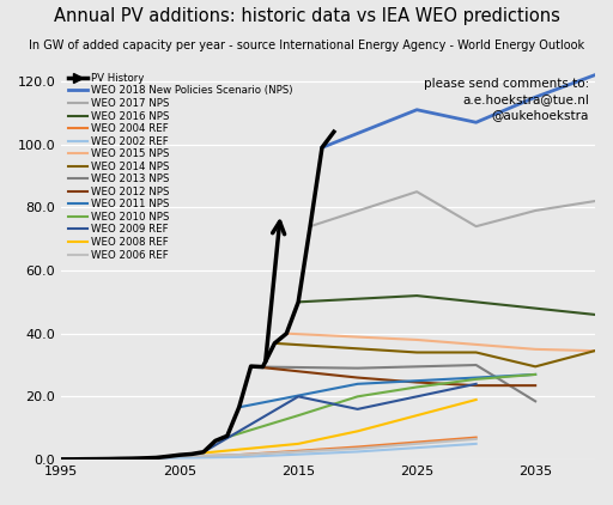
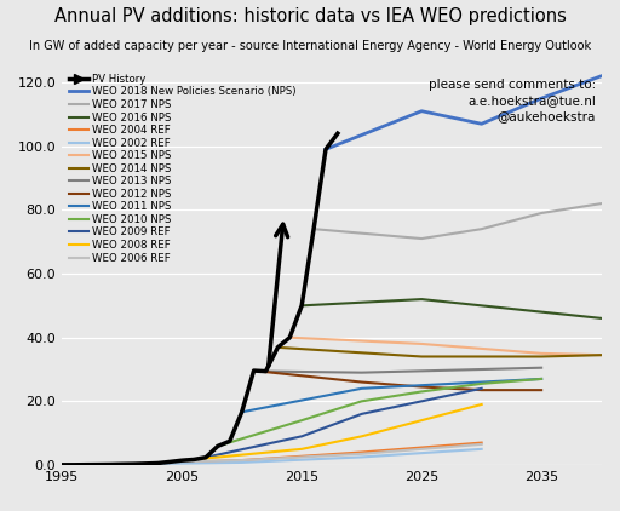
WEO 2009 REF/2015: 20.0 -> 9.0
WEO 2017 NPS/2025: 85 -> 71
WEO 2014 NPS/2035: 29.5 -> 34.0
WEO 2013 NPS/2035: 18.5 -> 30.5
